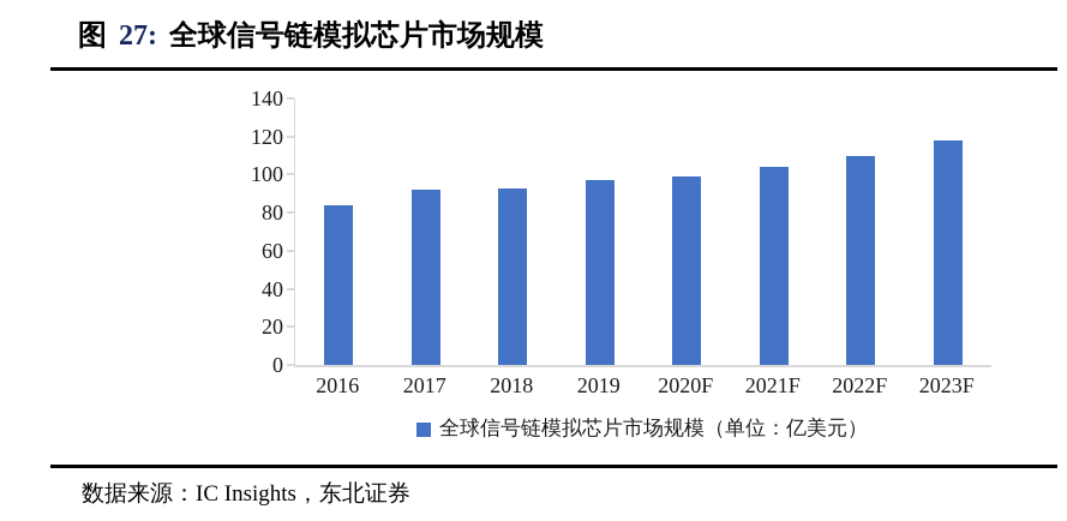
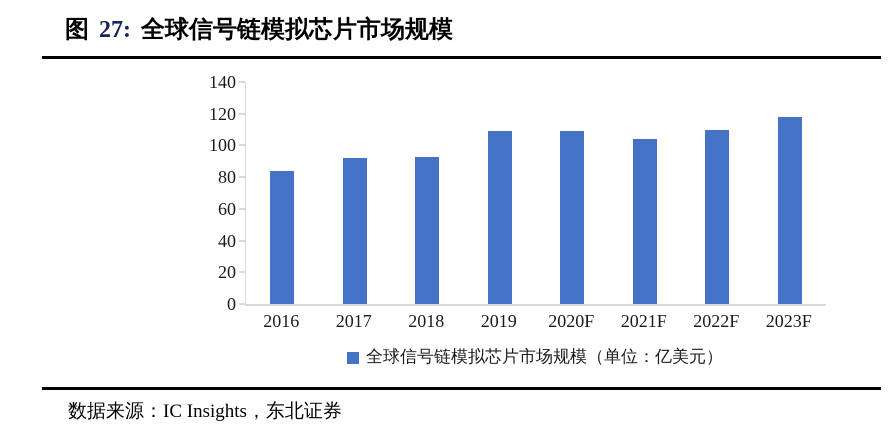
2019: 97 -> 109
2020F: 99 -> 109
